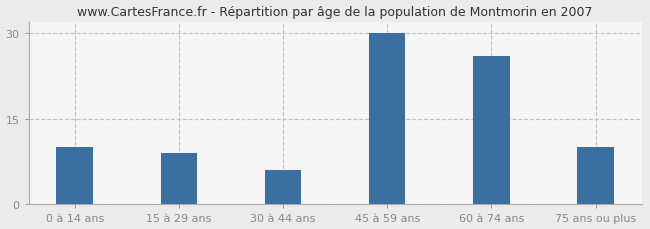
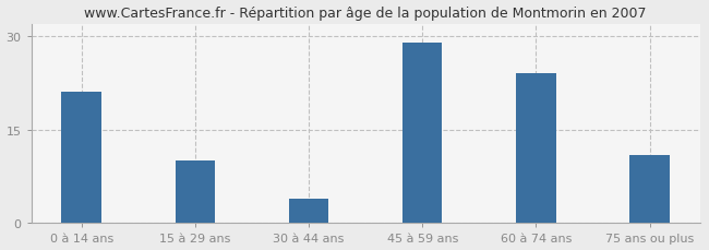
0 à 14 ans: 10 -> 21
15 à 29 ans: 9 -> 10
30 à 44 ans: 6 -> 4
45 à 59 ans: 30 -> 29
60 à 74 ans: 26 -> 24
75 ans ou plus: 10 -> 11
